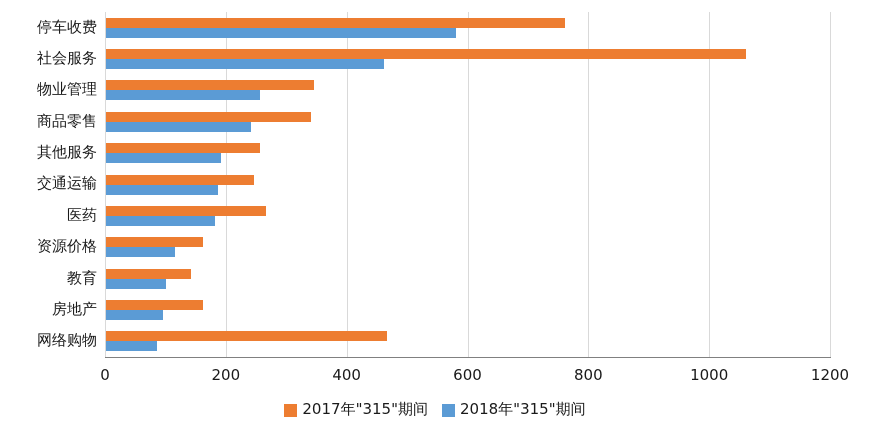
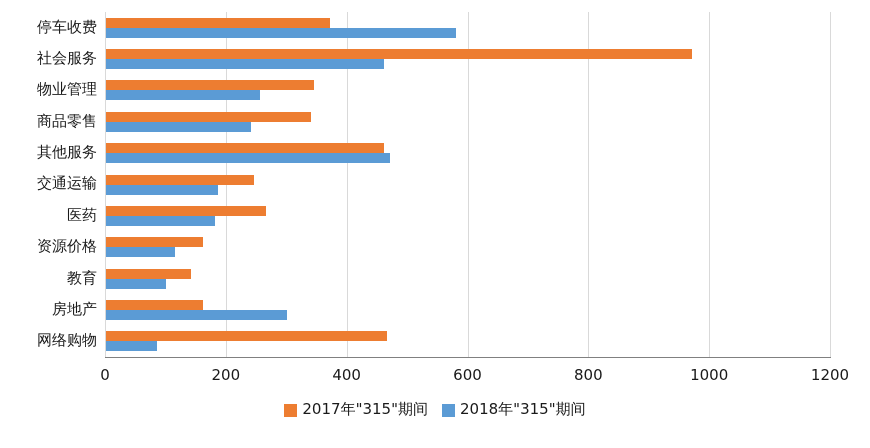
2017年"315"期间/停车收费: 760 -> 370
2017年"315"期间/社会服务: 1060 -> 970
2017年"315"期间/其他服务: 260 -> 460
2018年"315"期间/其他服务: 190 -> 470
2018年"315"期间/房地产: 100 -> 300
